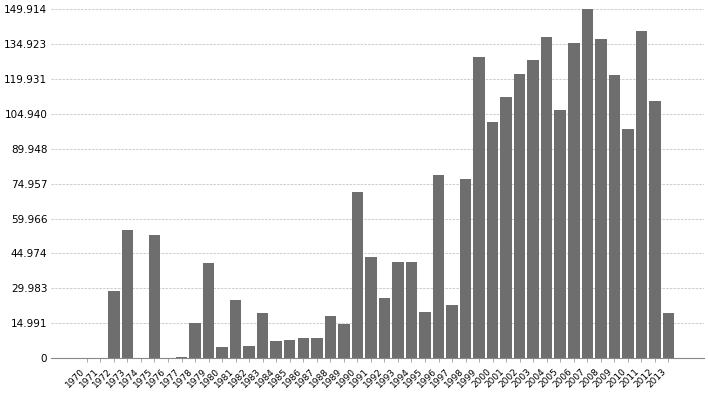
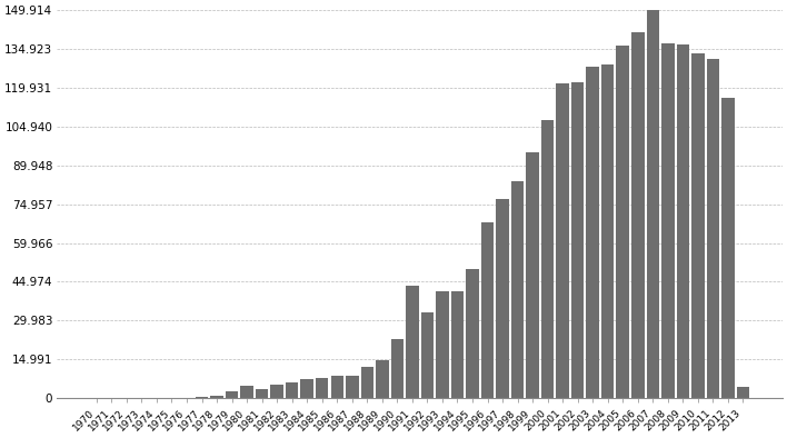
1972: 29.0 -> 0.1
1973: 55.0 -> 0.1
1975: 53.0 -> 0.1
1978: 15.0 -> 1.0
1979: 41.0 -> 2.5
1981: 25.0 -> 3.5
1983: 19.5 -> 6.0
1988: 18.0 -> 12.0
1990: 71.5 -> 23.0
1992: 26.0 -> 33.0
1995: 20.0 -> 50.0
1996: 78.5 -> 68.0
1997: 23.0 -> 77.0
1998: 77.0 -> 84.0
1999: 129.5 -> 95.0
2000: 101.5 -> 107.5
2001: 112.0 -> 121.5
2004: 138.0 -> 129.0
2005: 106.5 -> 136.0
2006: 135.5 -> 141.5
2009: 121.5 -> 136.5
2010: 98.5 -> 133.0
2011: 140.5 -> 131.0
2012: 110.5 -> 116.0
2013: 19.5 -> 4.5
